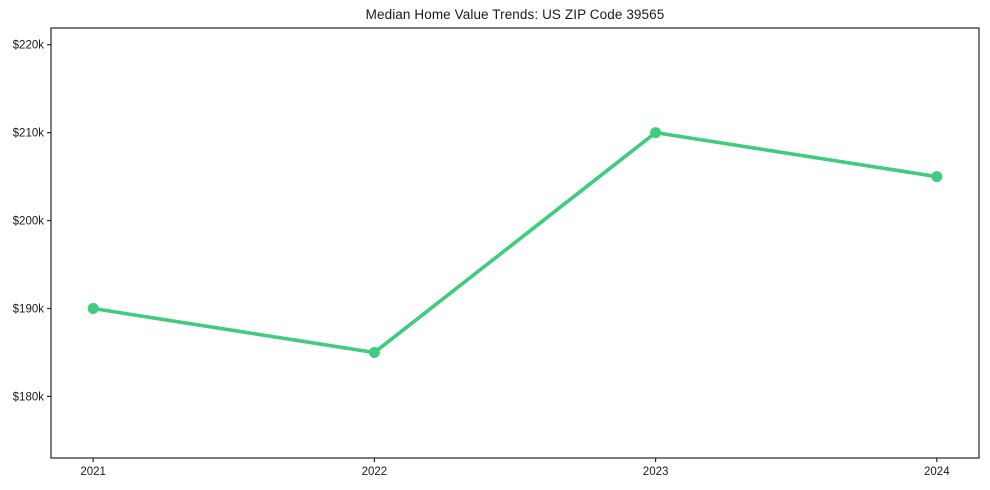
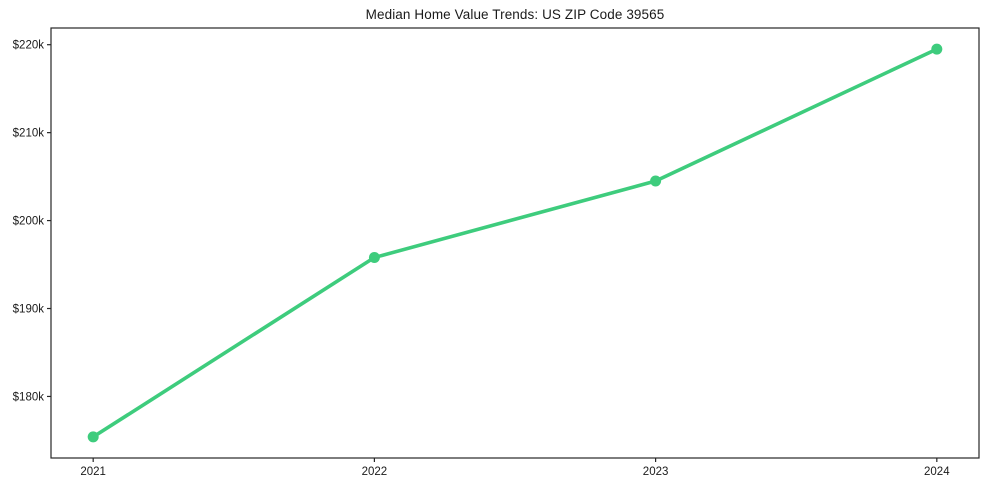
2021: $190k -> $175k
2022: $185k -> $196k
2023: $210k -> $204k
2024: $205k -> $220k
